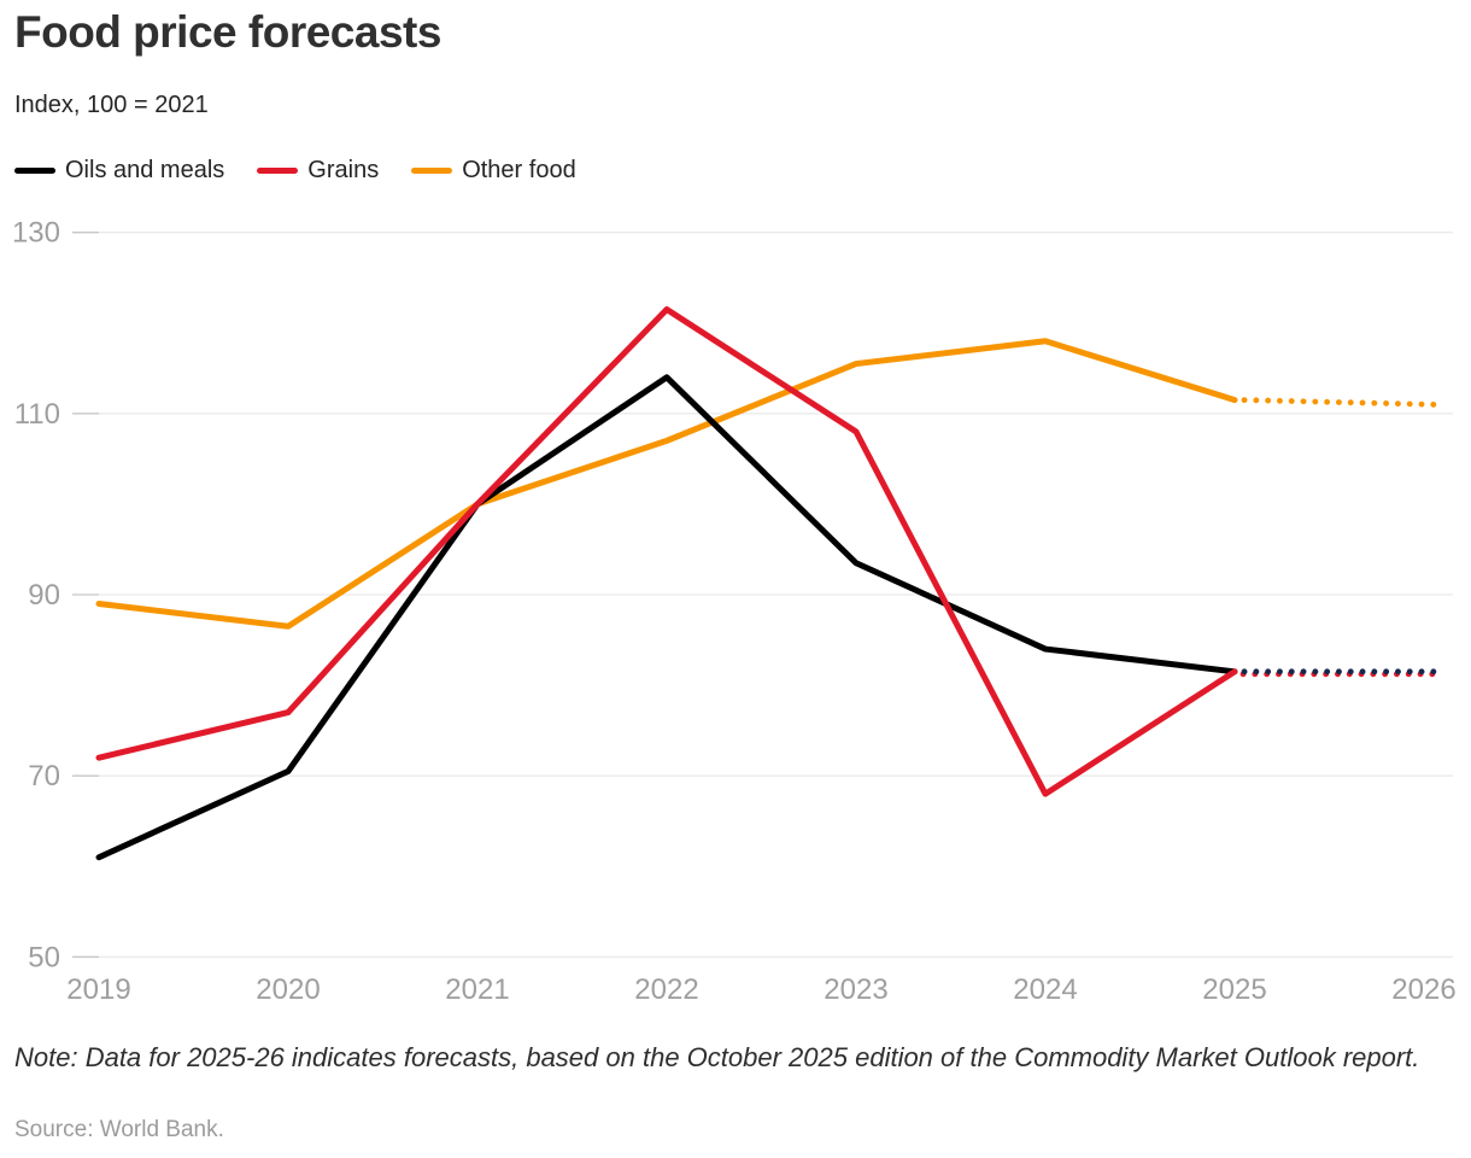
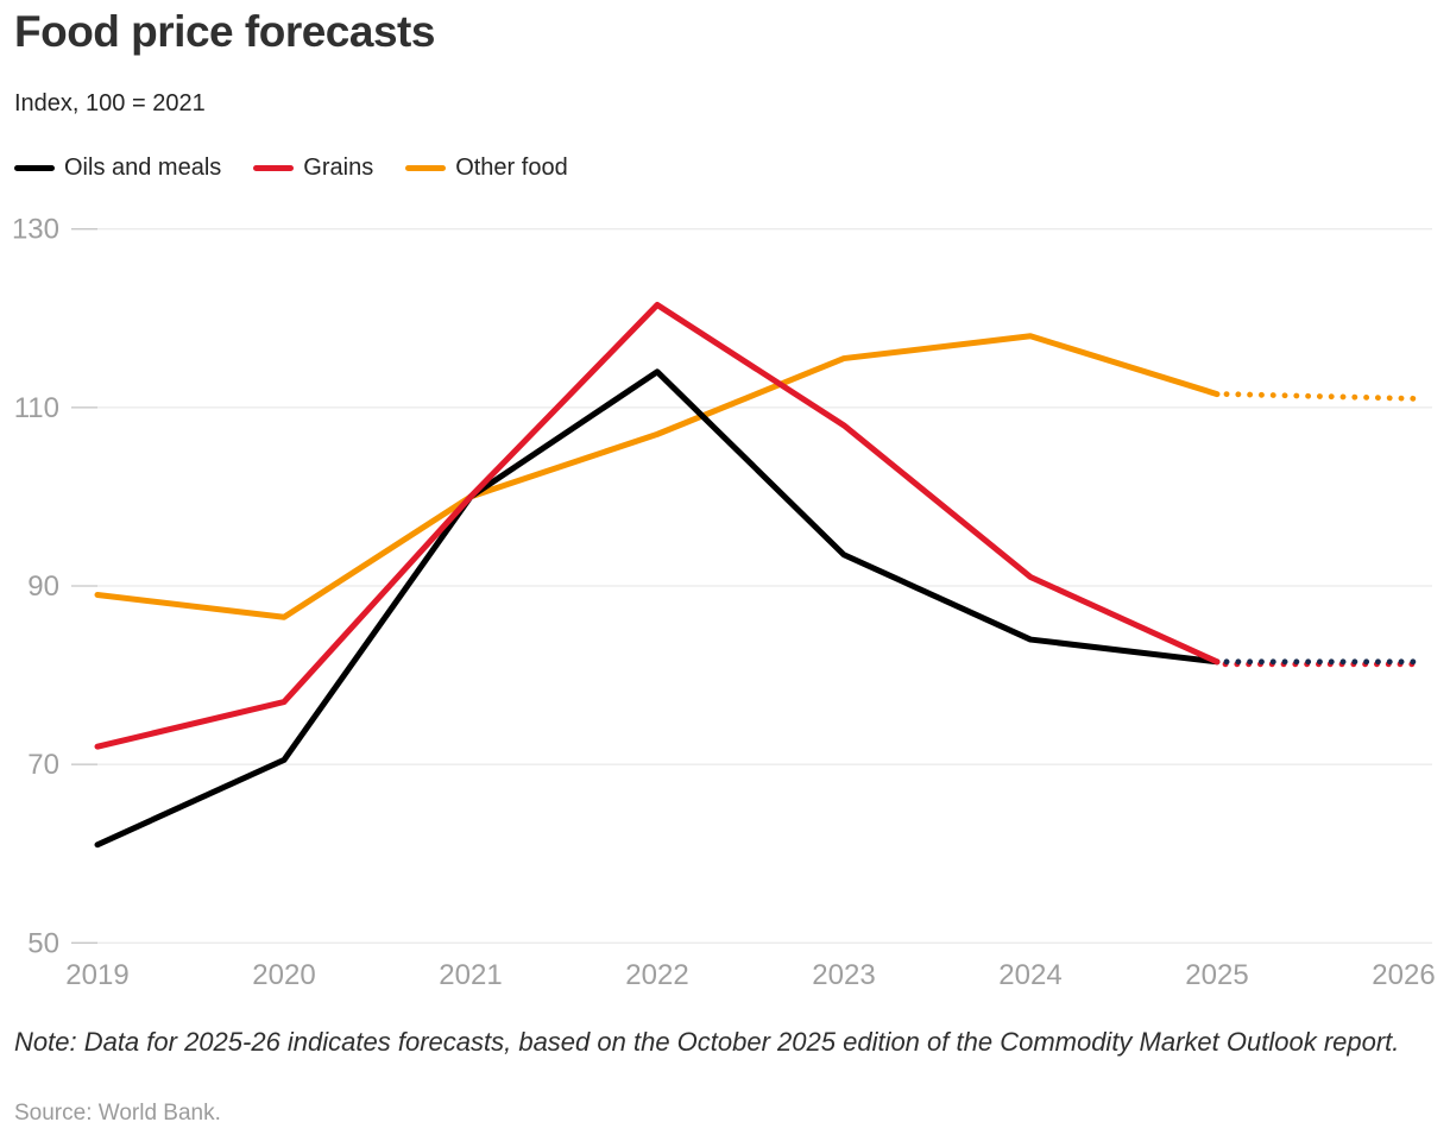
Grains/2024: 68 -> 91
